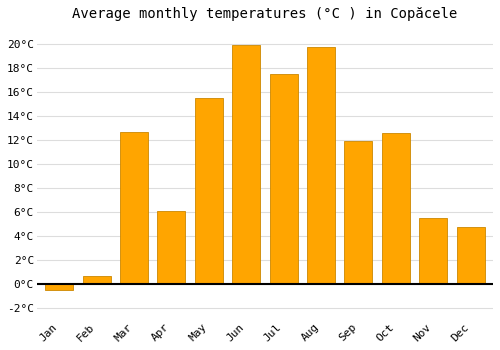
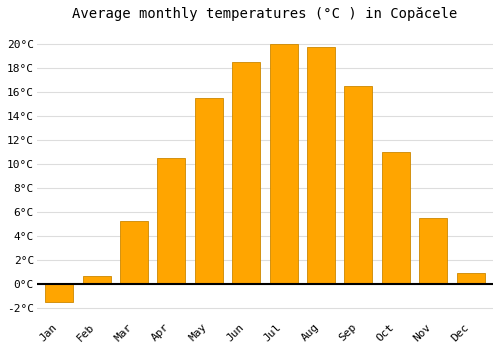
Jan: -0.5°C -> -1.5°C
Mar: 12.7°C -> 5.3°C
Apr: 6.1°C -> 10.5°C
Jun: 19.9°C -> 18.5°C
Jul: 17.5°C -> 20.0°C
Sep: 11.9°C -> 16.5°C
Oct: 12.6°C -> 11.0°C
Dec: 4.8°C -> 0.9°C
